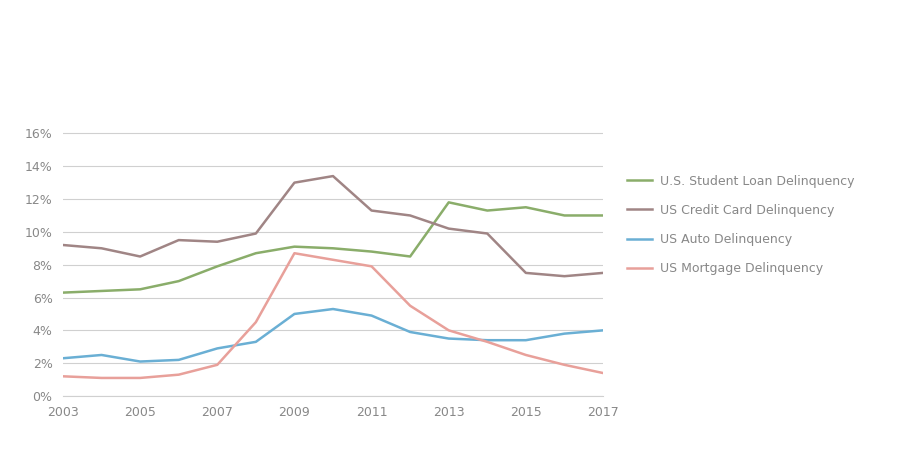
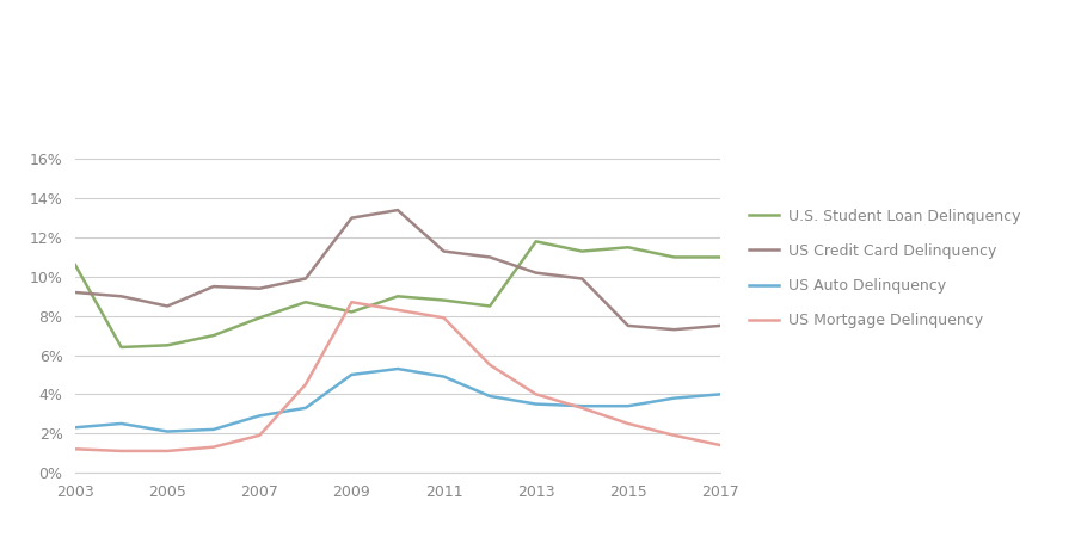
U.S. Student Loan Delinquency/2003: 6.3% -> 10.6%
U.S. Student Loan Delinquency/2009: 9.1% -> 8.2%
